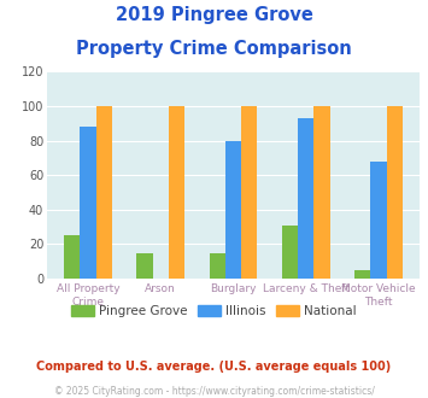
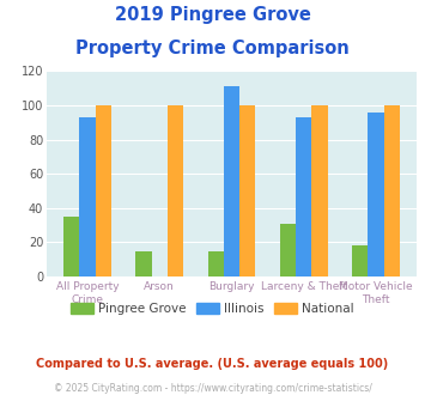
Pingree Grove/All Property Crime: 25 -> 35
Illinois/All Property Crime: 88 -> 93
Illinois/Burglary: 80 -> 111
Pingree Grove/Motor Vehicle Theft: 5 -> 18
Illinois/Motor Vehicle Theft: 68 -> 96
